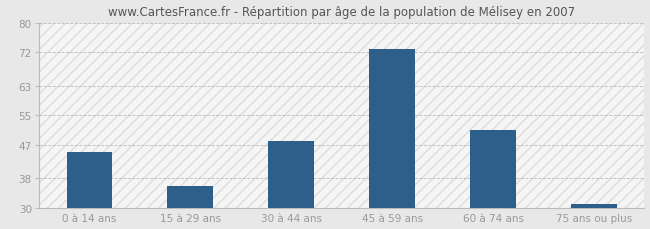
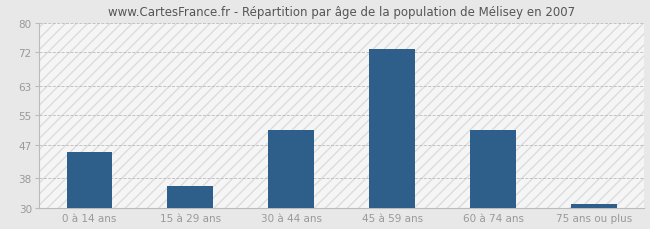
30 à 44 ans: 48 -> 51
